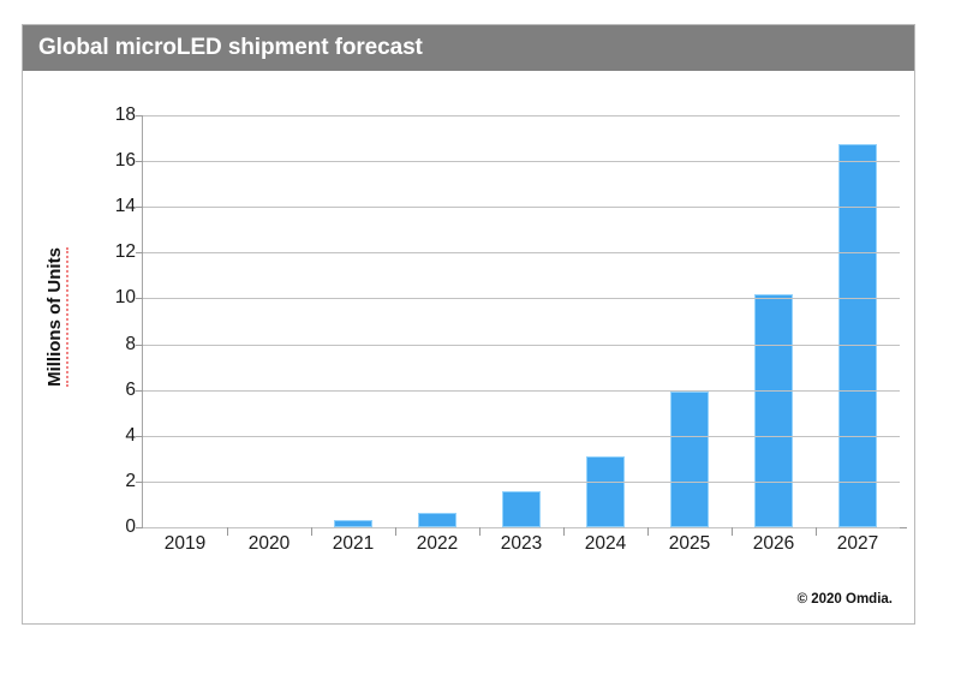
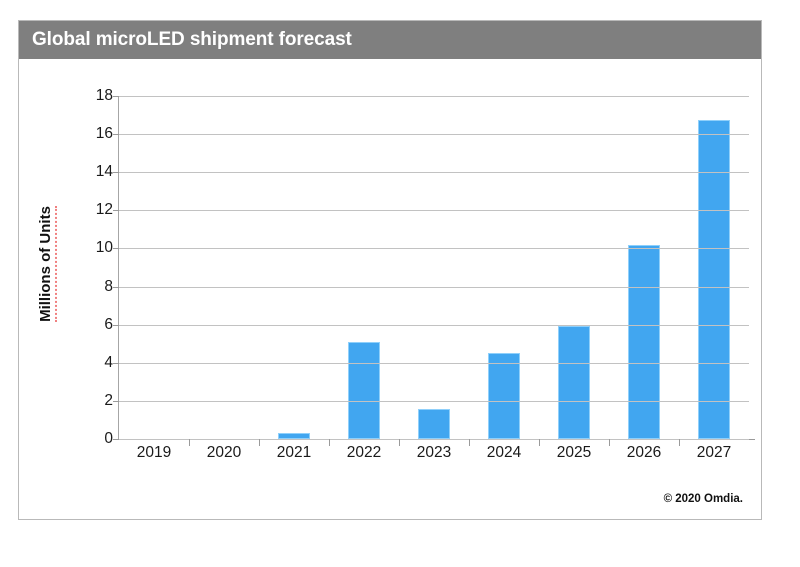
2022: 0.7 -> 5.1
2024: 3.1 -> 4.5
